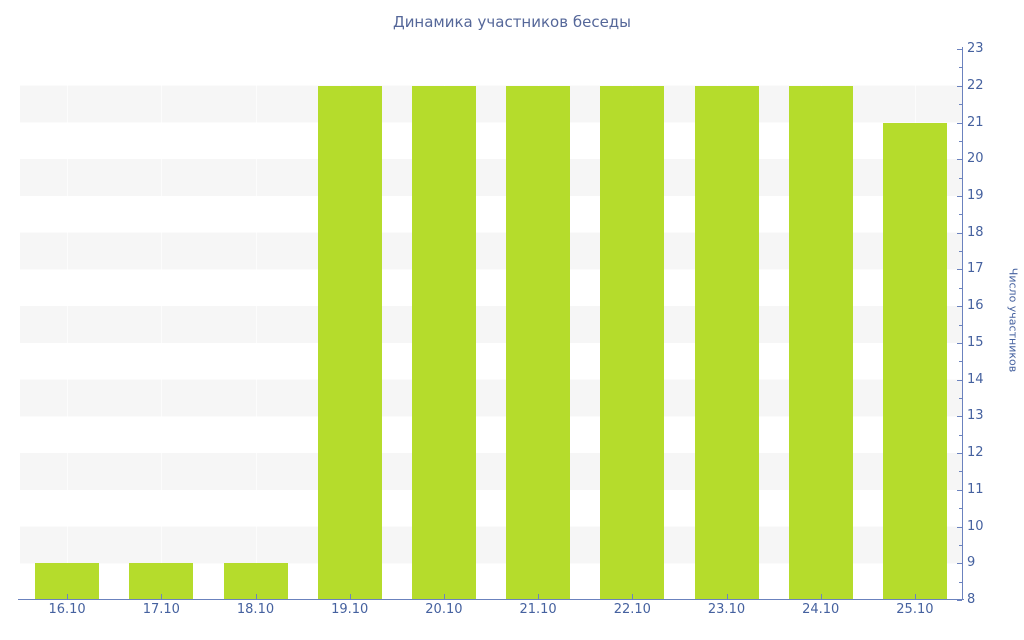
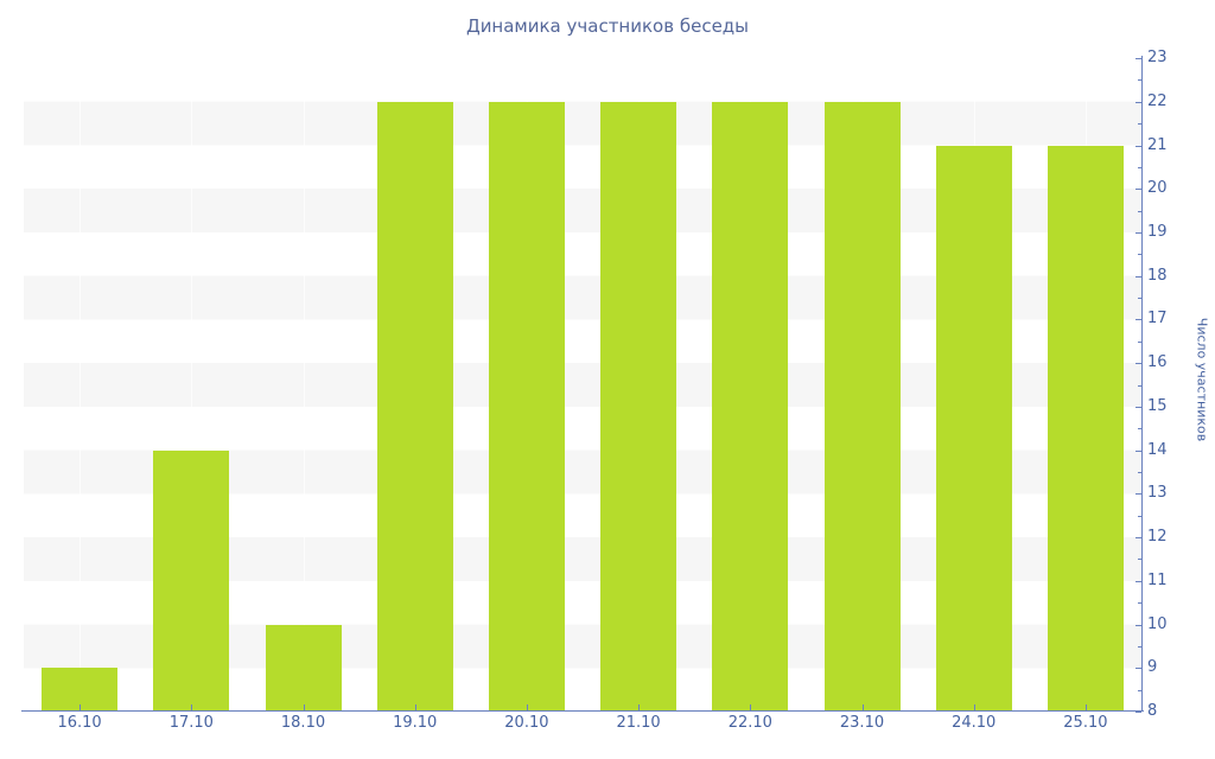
17.10: 9 -> 14
18.10: 9 -> 10
24.10: 22 -> 21
